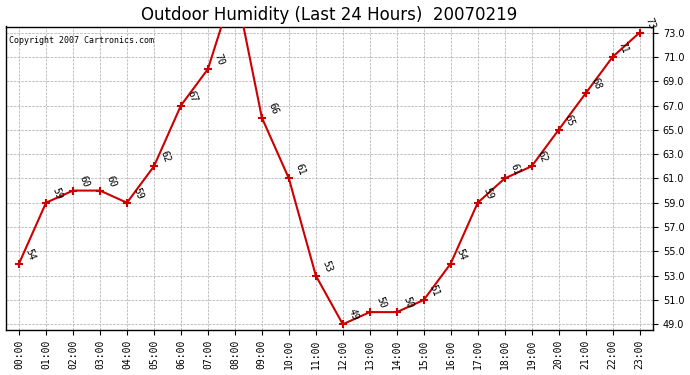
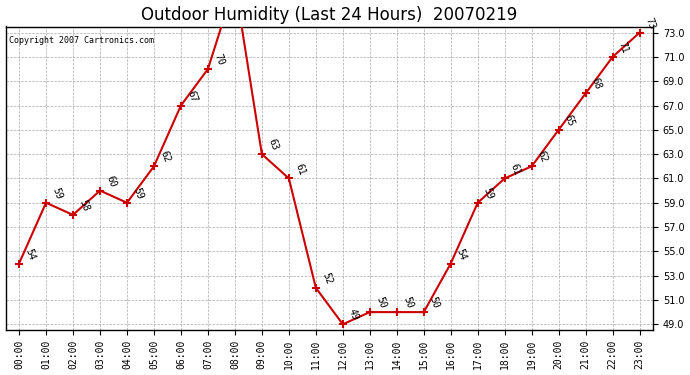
02:00: 60 -> 58
09:00: 66 -> 63
11:00: 53 -> 52
15:00: 51 -> 50
